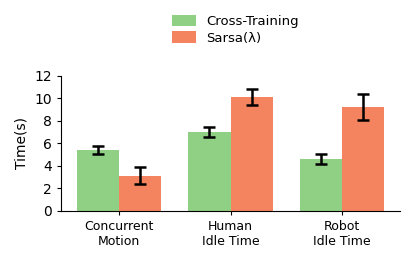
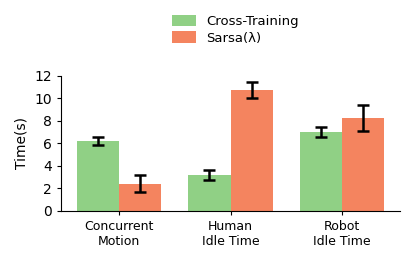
Cross-Training/Concurrent Motion: 5.3 -> 6.2
Sarsa(λ)/Concurrent Motion: 3.1 -> 2.4
Cross-Training/Human Idle Time: 7.0 -> 3.2
Sarsa(λ)/Human Idle Time: 10.1 -> 10.7
Cross-Training/Robot Idle Time: 4.6 -> 7.0
Sarsa(λ)/Robot Idle Time: 9.2 -> 8.2
